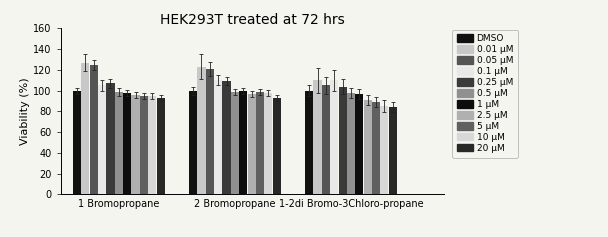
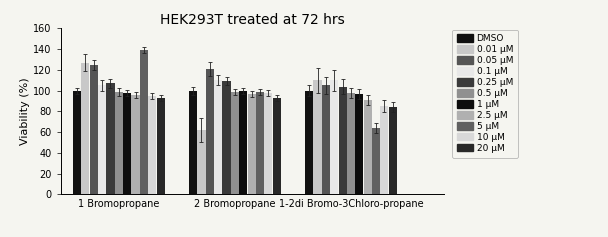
5 μM/1 Bromopropane: 95 -> 139
0.01 μM/2 Bromopropane: 123 -> 62
5 μM/1-2di Bromo-3Chloro-propane: 89 -> 64
